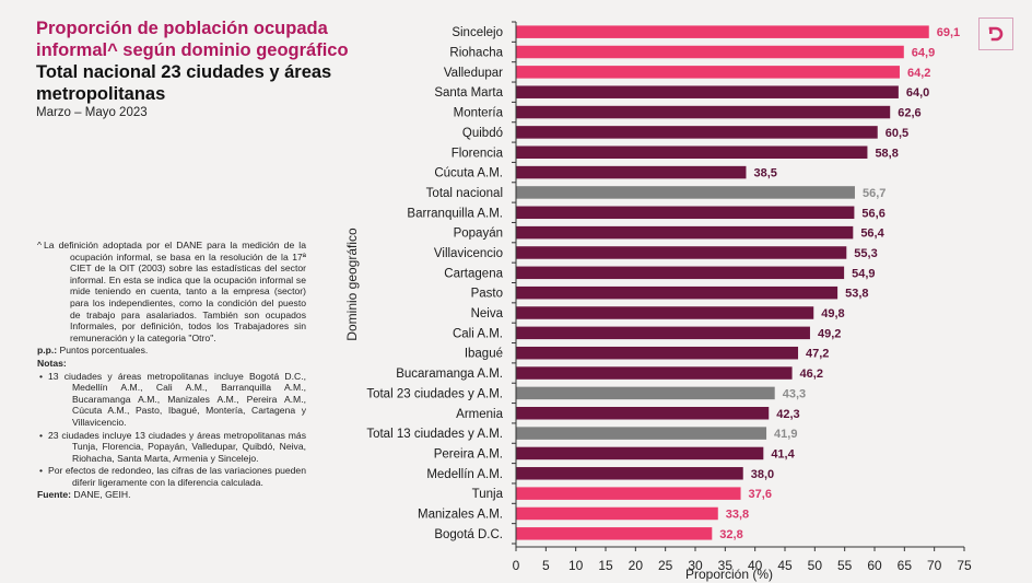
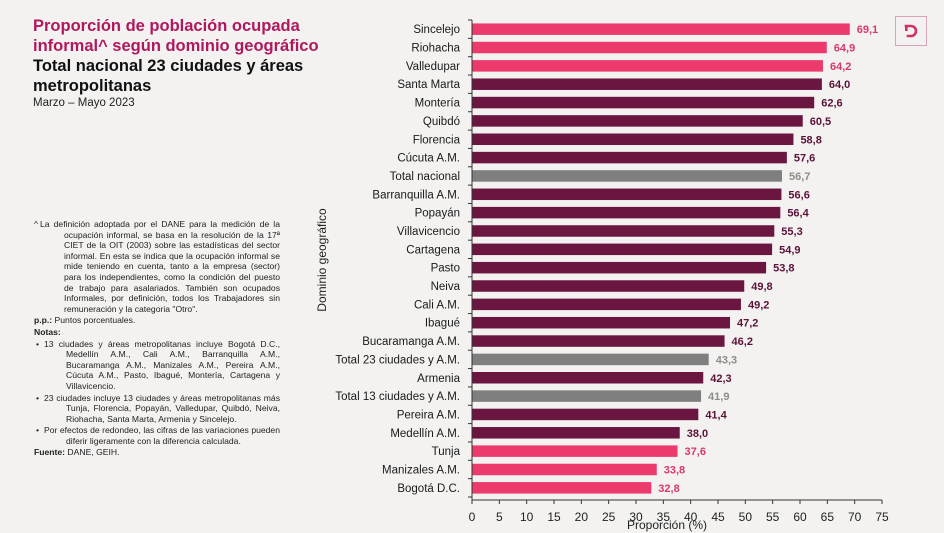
Cúcuta A.M.: 38,5 -> 57,6
